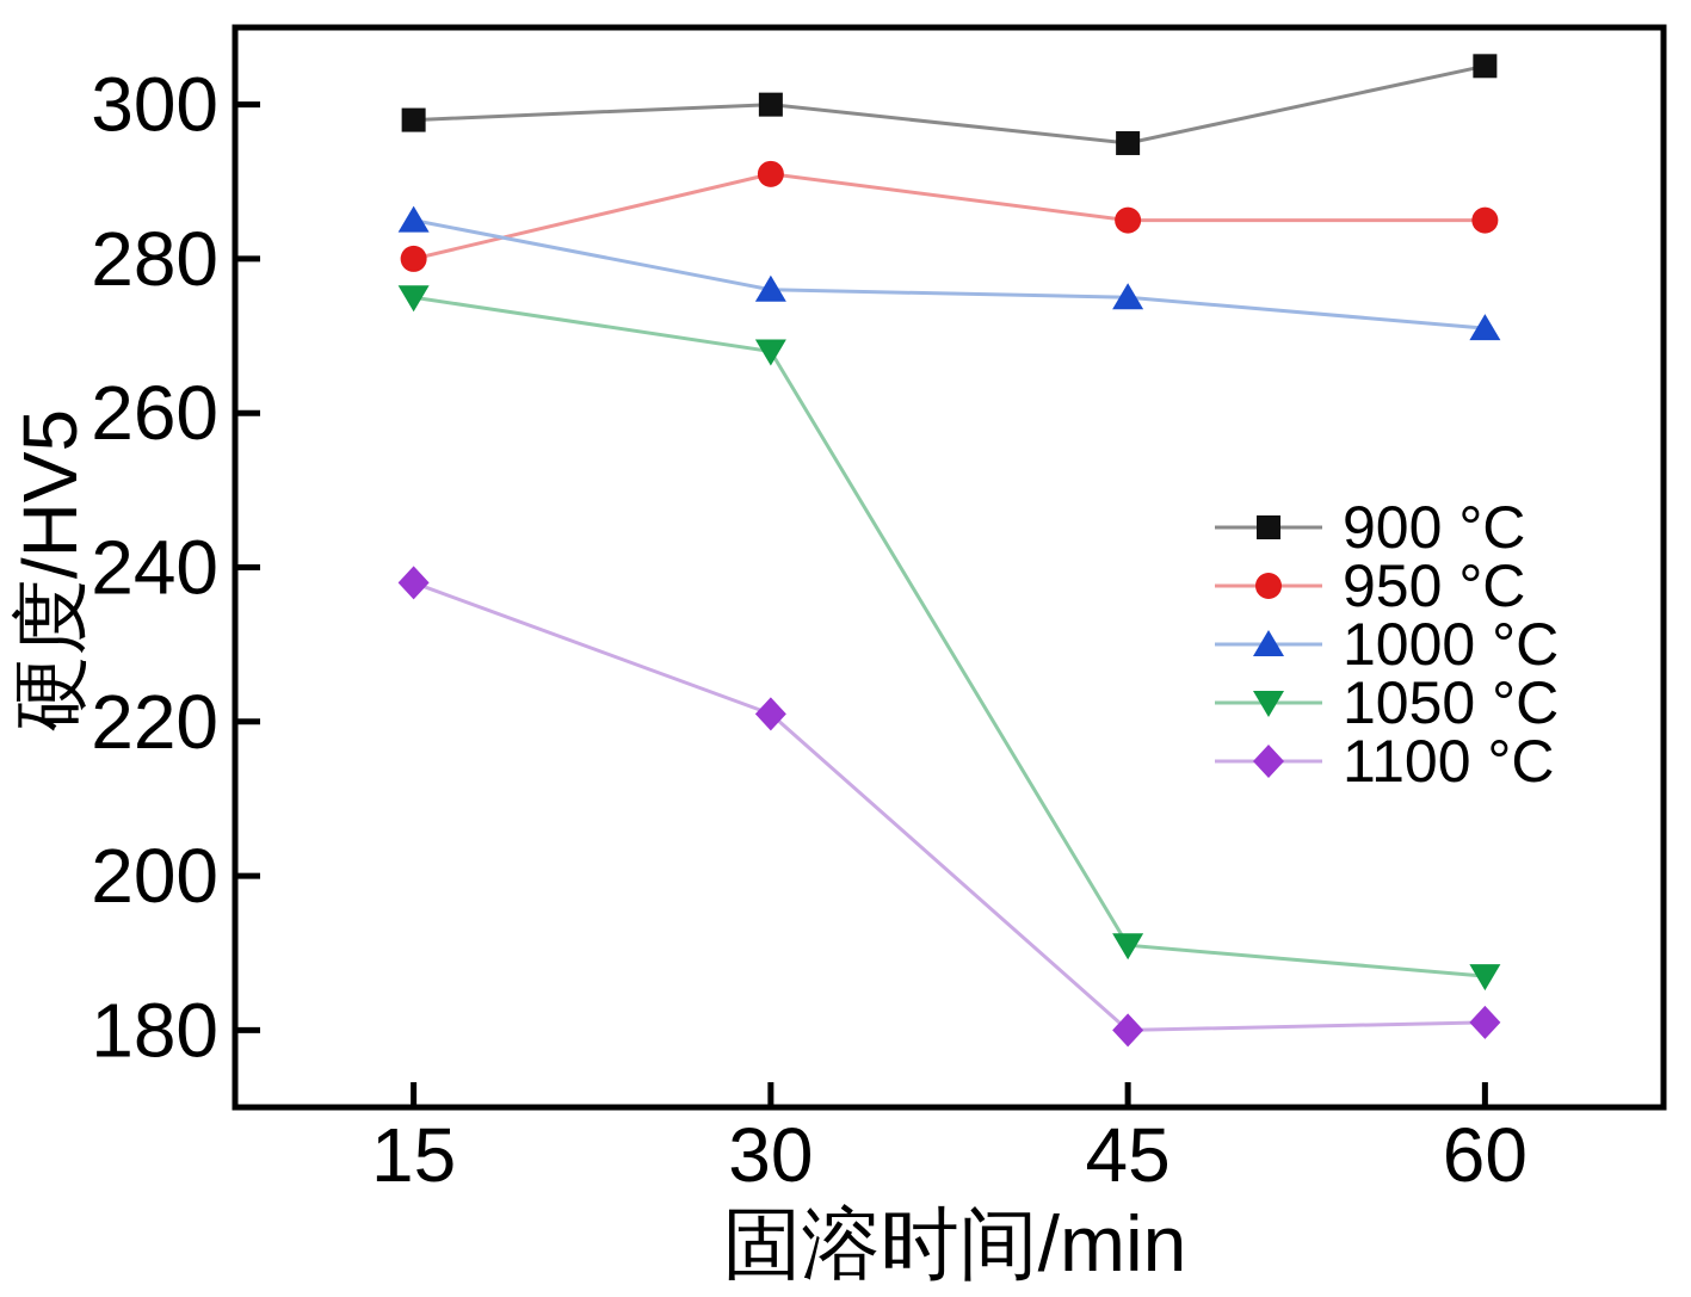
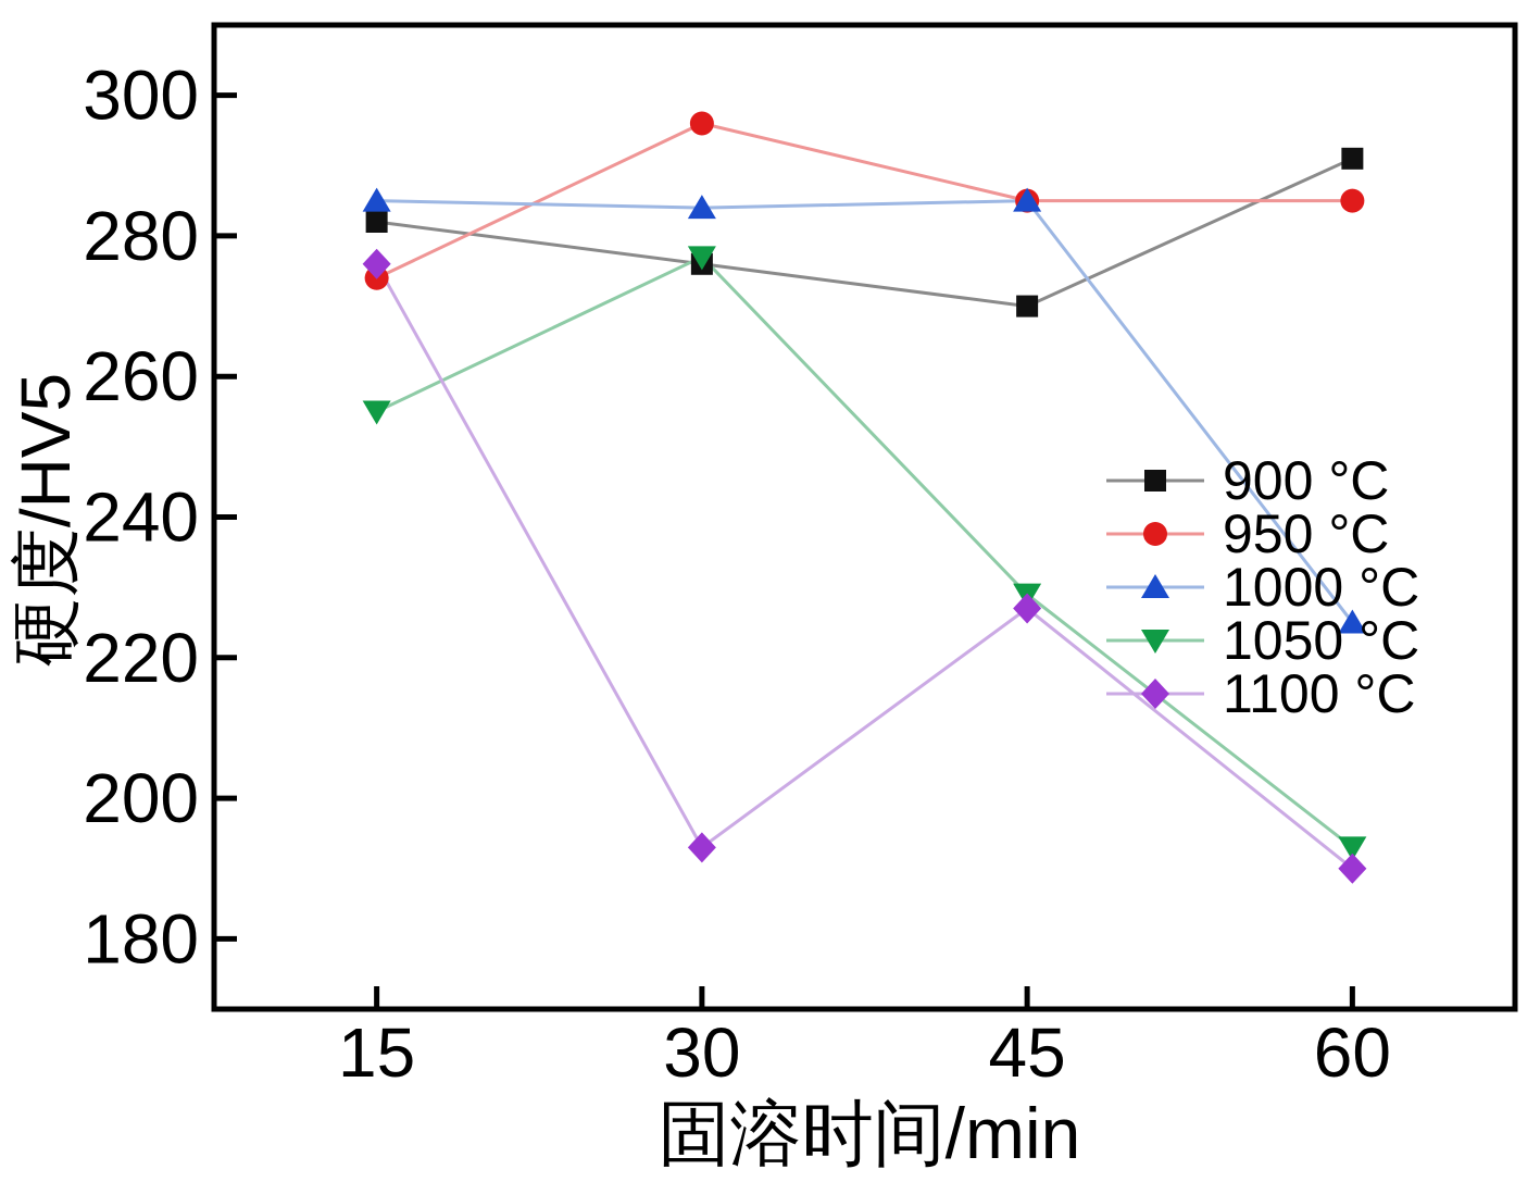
900 °C/15: 298 -> 282
950 °C/15: 280 -> 274
1050 °C/15: 275 -> 255
1100 °C/15: 238 -> 276
900 °C/30: 300 -> 276
950 °C/30: 291 -> 296
1000 °C/30: 276 -> 284
1050 °C/30: 268 -> 277
1100 °C/30: 221 -> 193
900 °C/45: 295 -> 270
1000 °C/45: 275 -> 285
1050 °C/45: 191 -> 229
1100 °C/45: 180 -> 227
900 °C/60: 305 -> 291
1000 °C/60: 271 -> 225
1050 °C/60: 187 -> 193
1100 °C/60: 181 -> 190
